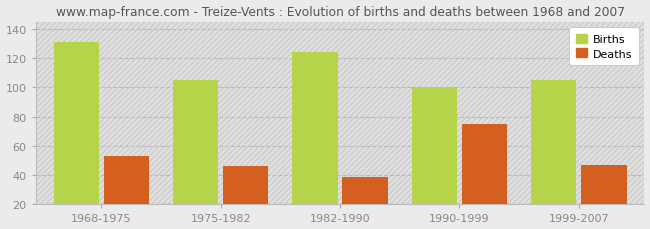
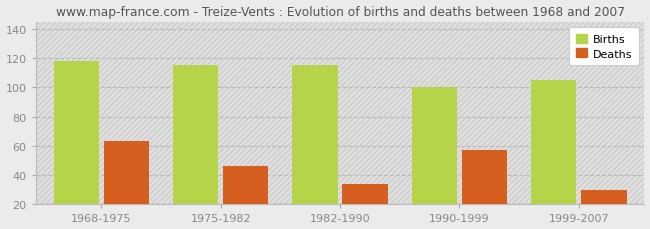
Births/1968-1975: 131 -> 118
Deaths/1968-1975: 53 -> 63
Births/1975-1982: 105 -> 115
Births/1982-1990: 124 -> 115
Deaths/1982-1990: 39 -> 34
Deaths/1990-1999: 75 -> 57
Deaths/1999-2007: 47 -> 30
